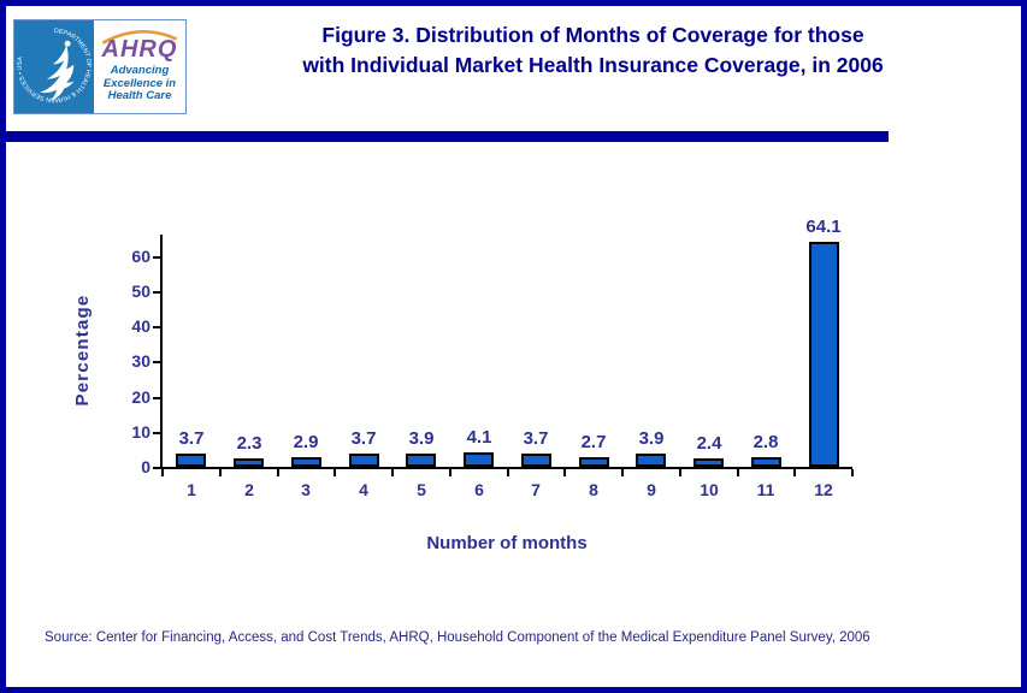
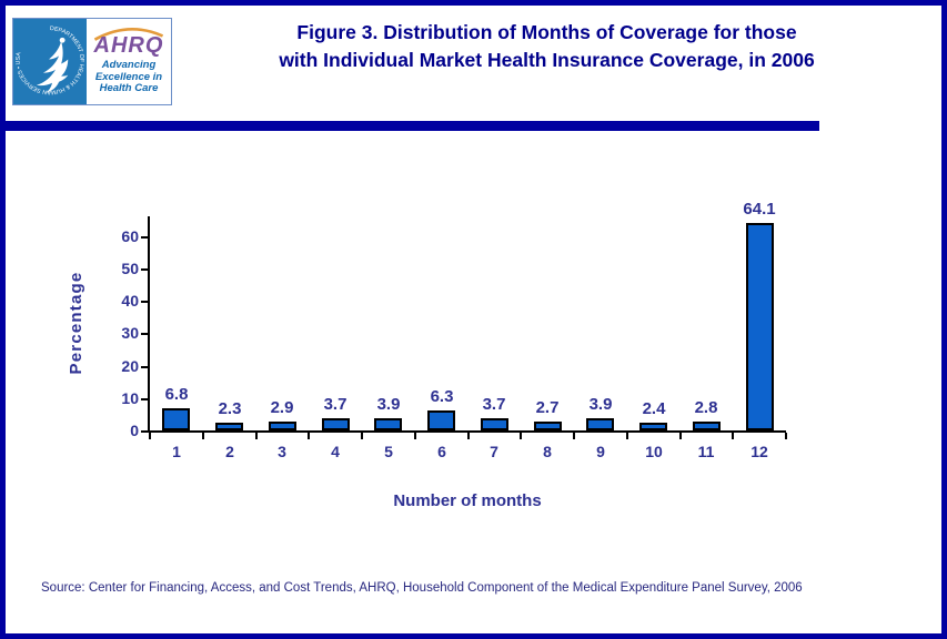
1: 3.7 -> 6.8
6: 4.1 -> 6.3
